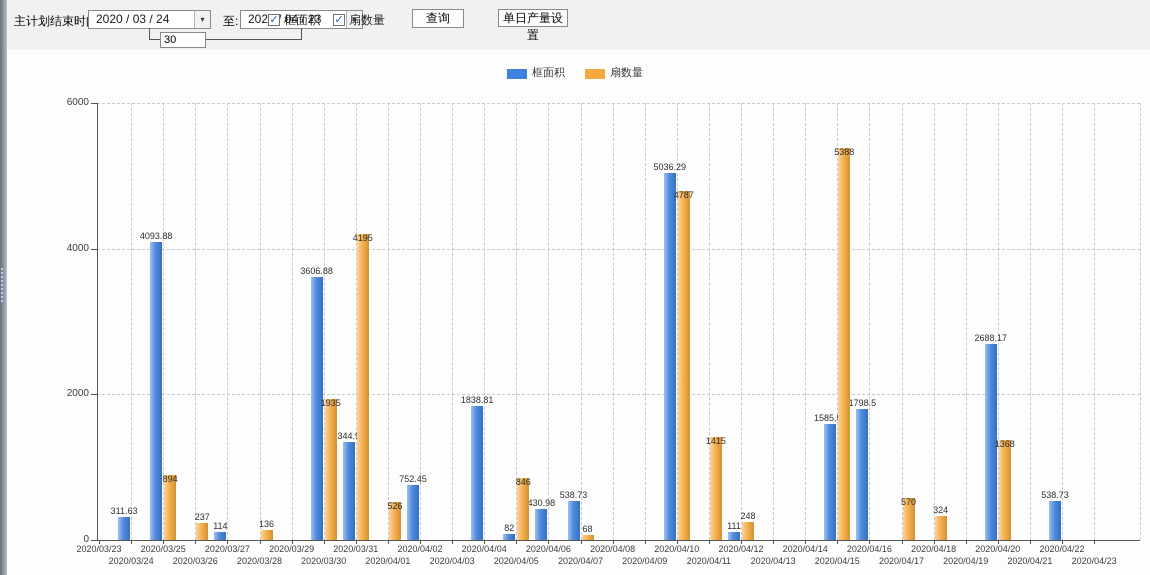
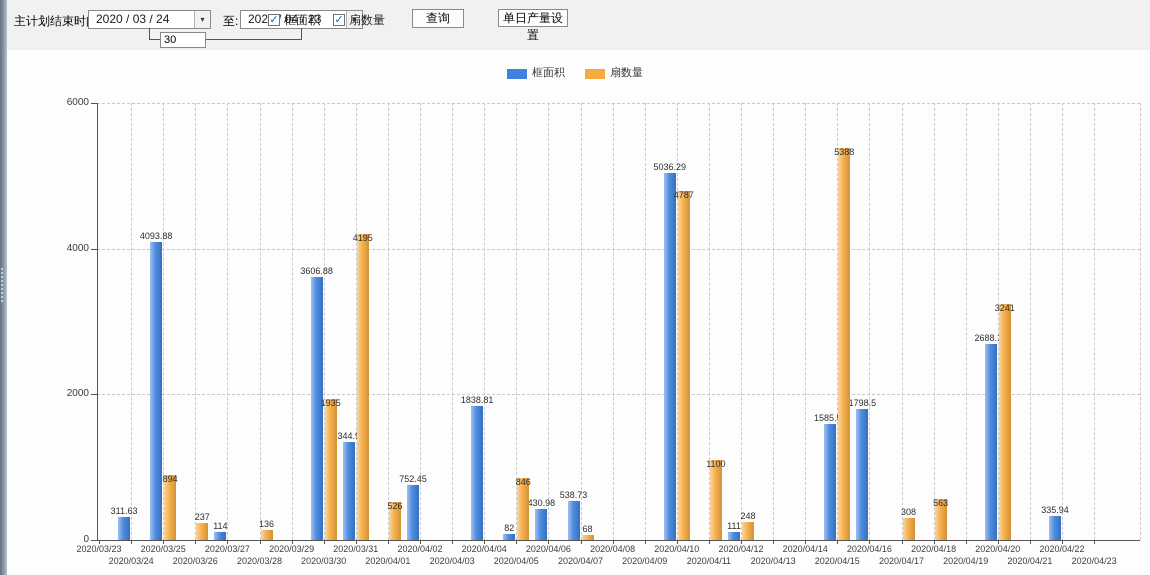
扇数量/2020/04/11: 1415 -> 1100
扇数量/2020/04/17: 570 -> 308
扇数量/2020/04/18: 324 -> 563
扇数量/2020/04/20: 1368 -> 3241
框面积/2020/04/22: 538.73 -> 335.94
